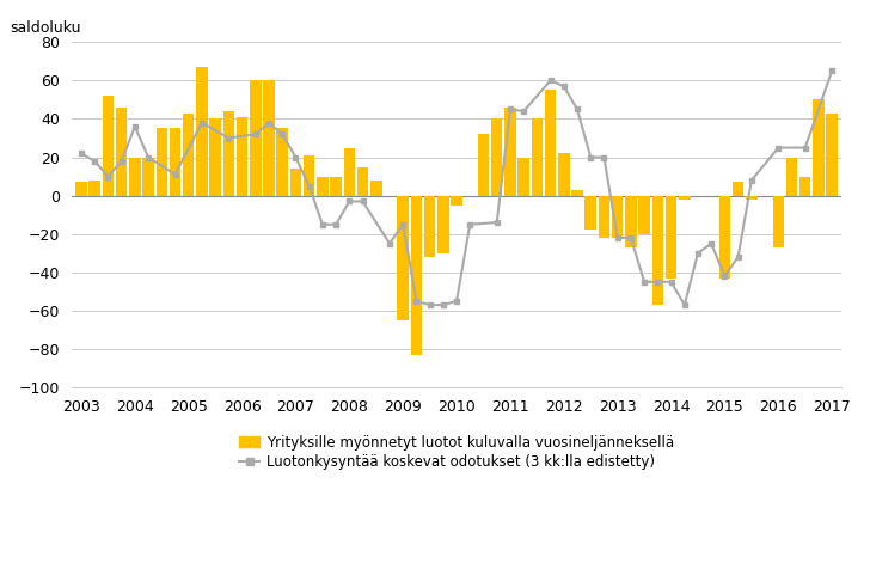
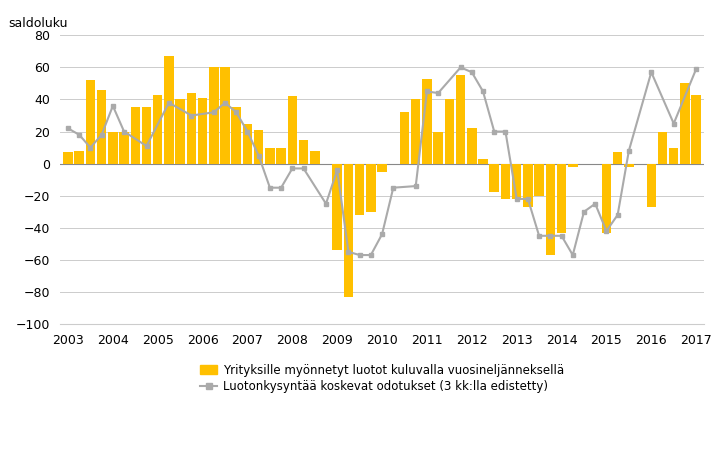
Yrityksille myönnetyt luotot kuluvalla vuosineljänneksellä/2007: 14 -> 25
Yrityksille myönnetyt luotot kuluvalla vuosineljänneksellä/2008: 25 -> 42
Yrityksille myönnetyt luotot kuluvalla vuosineljänneksellä/2009: -65 -> -54
Luotonkysyntää koskevat odotukset (3 kk:lla edistetty)/2009: -15 -> -4
Luotonkysyntää koskevat odotukset (3 kk:lla edistetty)/2010: -55 -> -44
Yrityksille myönnetyt luotot kuluvalla vuosineljänneksellä/2011: 46 -> 53
Luotonkysyntää koskevat odotukset (3 kk:lla edistetty)/2016: 25 -> 57
Luotonkysyntää koskevat odotukset (3 kk:lla edistetty)/2017: 65 -> 59
